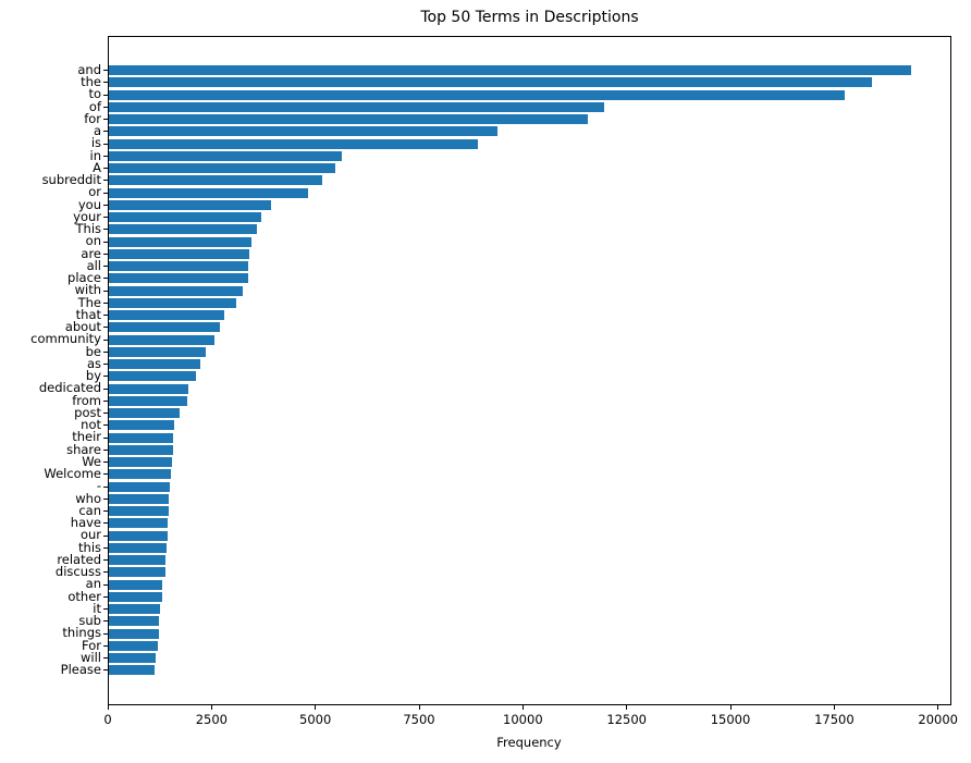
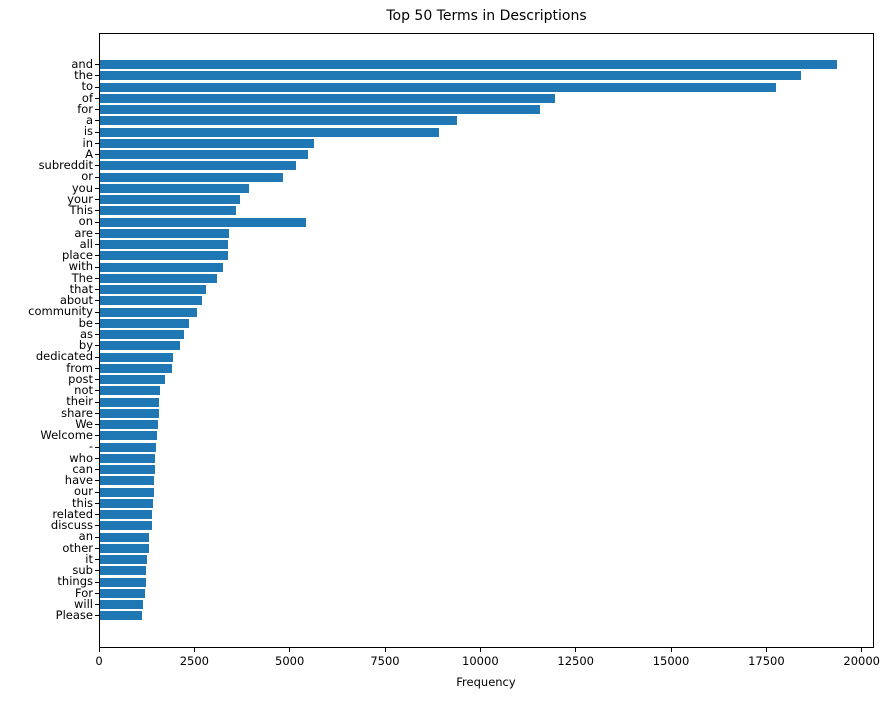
on: 3400 -> 5400
